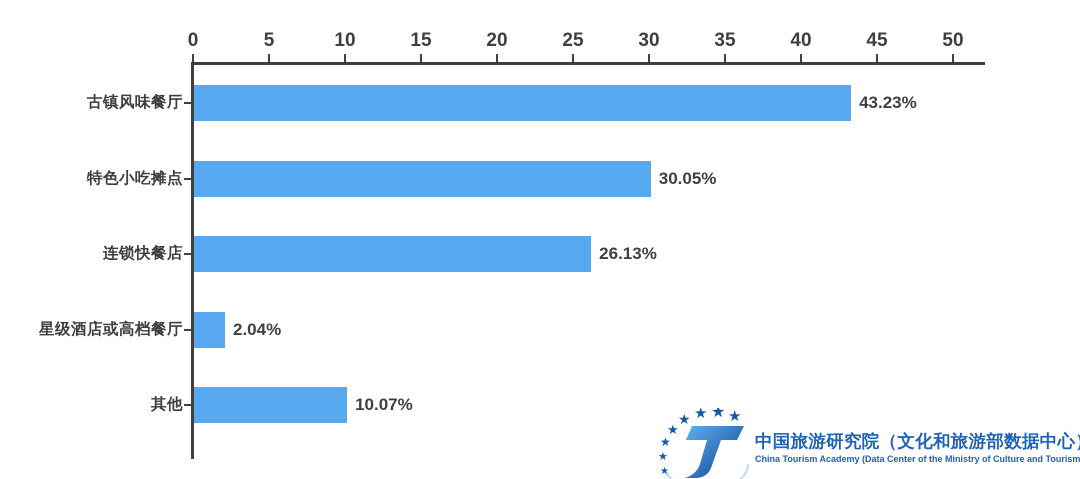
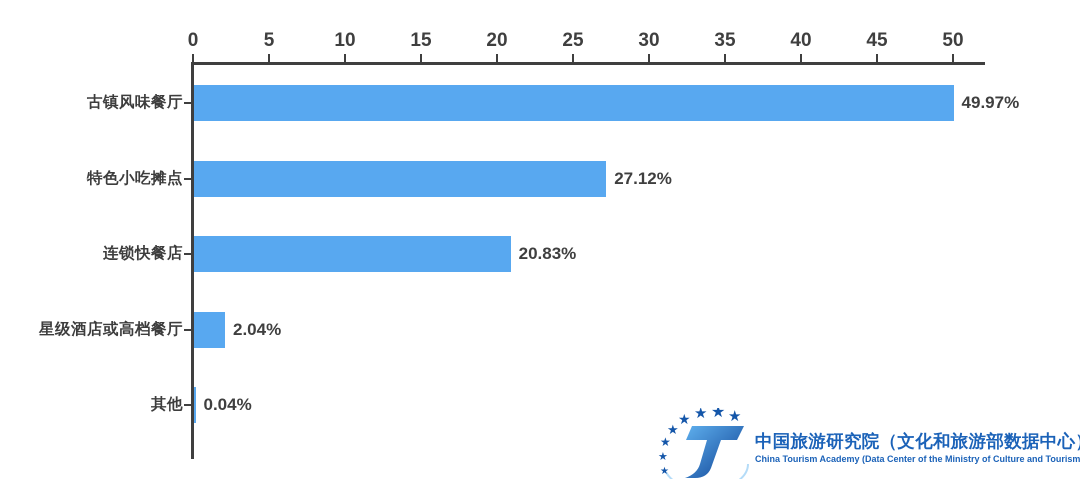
古镇风味餐厅: 43.23% -> 49.97%
特色小吃摊点: 30.05% -> 27.12%
连锁快餐店: 26.13% -> 20.83%
其他: 10.07% -> 0.04%
